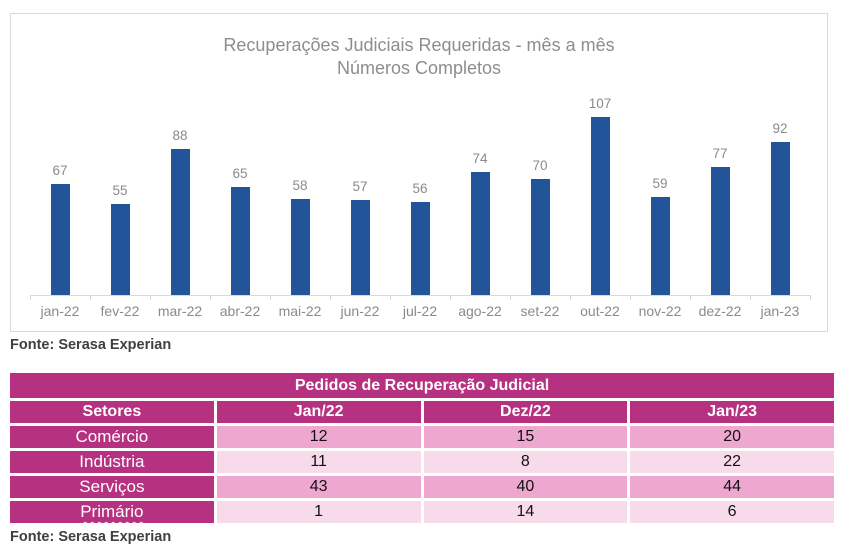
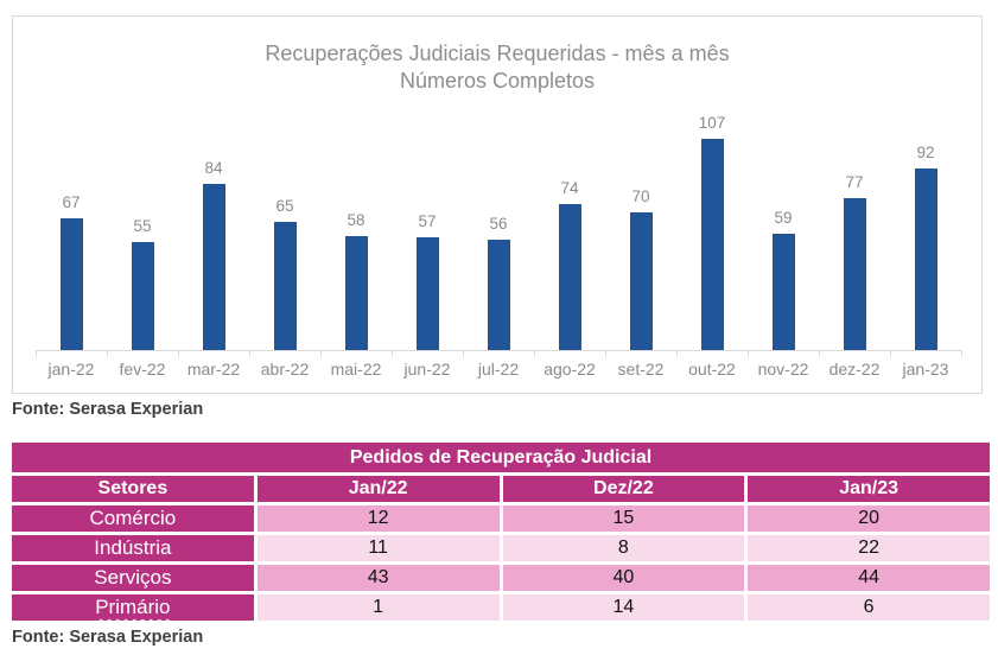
mar-22: 88 -> 84
